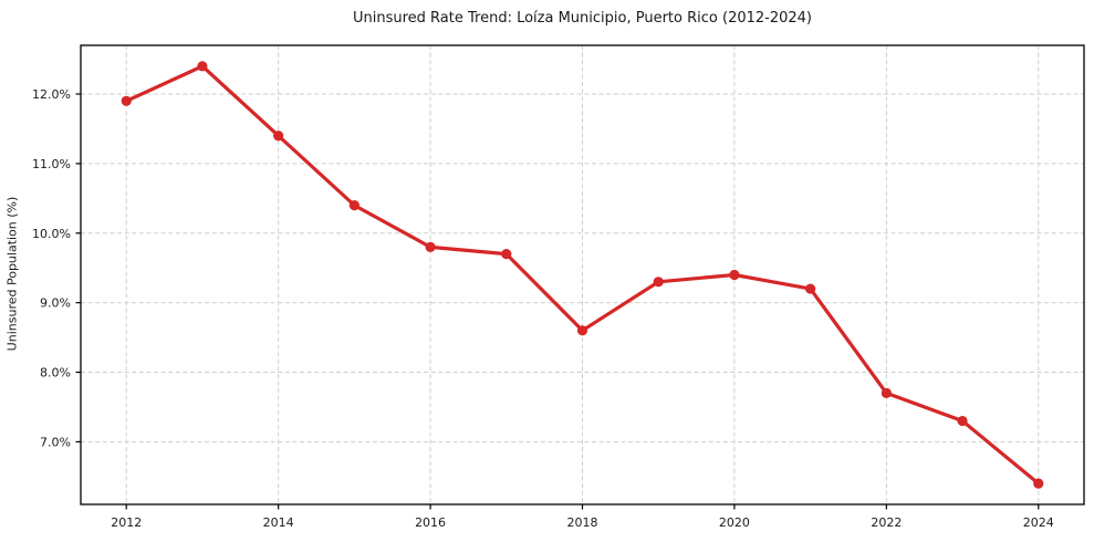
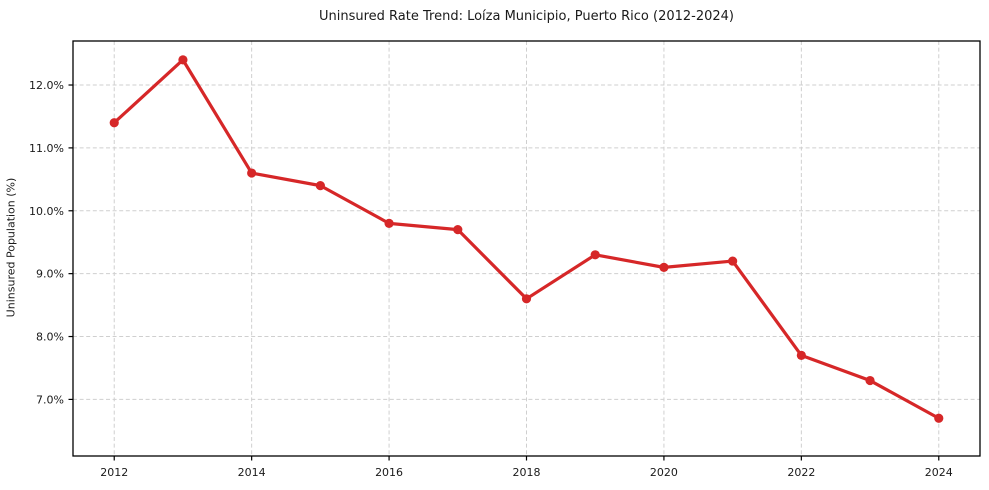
2012: 11.9% -> 11.4%
2014: 11.4% -> 10.6%
2020: 9.4% -> 9.1%
2024: 6.4% -> 6.7%
